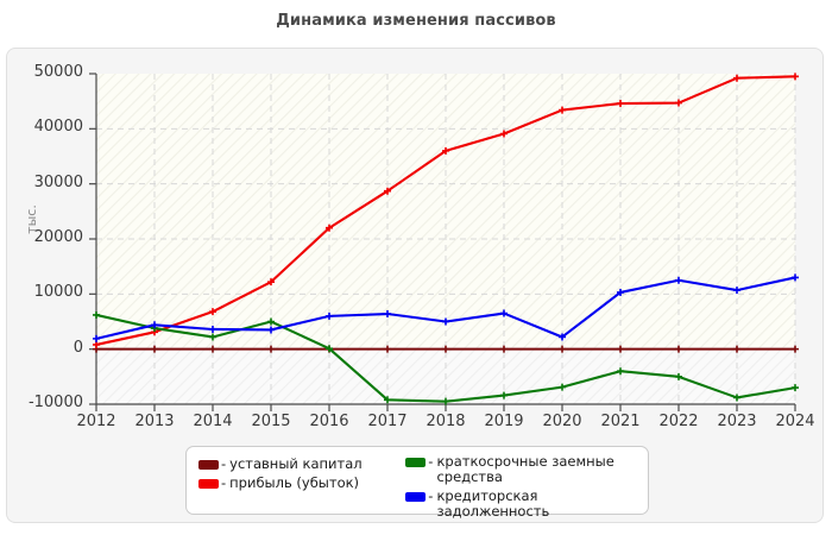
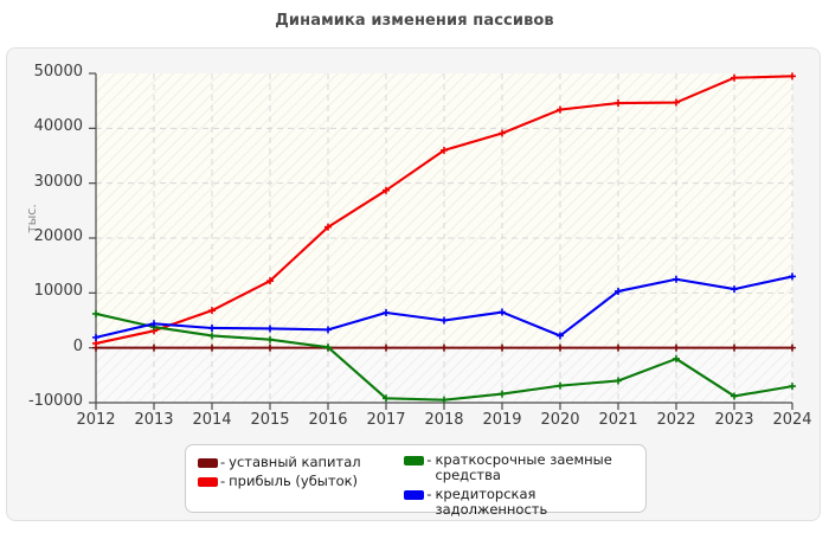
краткосрочные заемные средства/2015: 5000 -> 2000
кредиторская задолженность/2016: 6000 -> 3000
краткосрочные заемные средства/2021: -4000 -> -6000
краткосрочные заемные средства/2022: -5000 -> -2000
